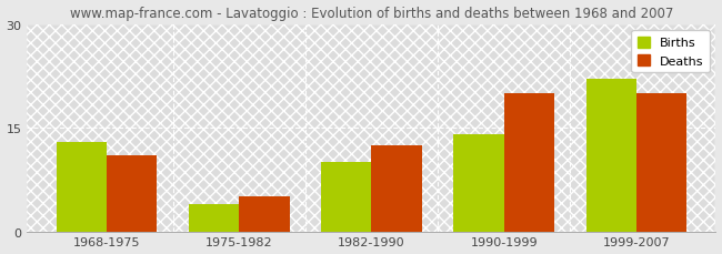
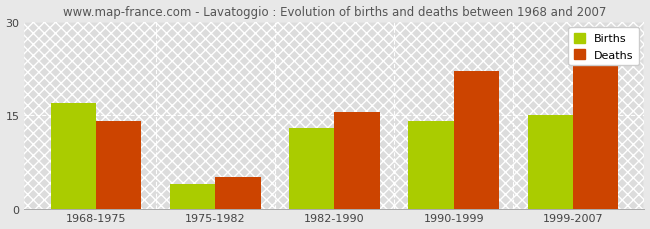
Births/1968-1975: 13 -> 17
Deaths/1968-1975: 11.0 -> 14.0
Births/1982-1990: 10 -> 13
Deaths/1982-1990: 12.4 -> 15.5
Deaths/1990-1999: 20.0 -> 22.0
Births/1999-2007: 22 -> 15
Deaths/1999-2007: 20.0 -> 23.0
